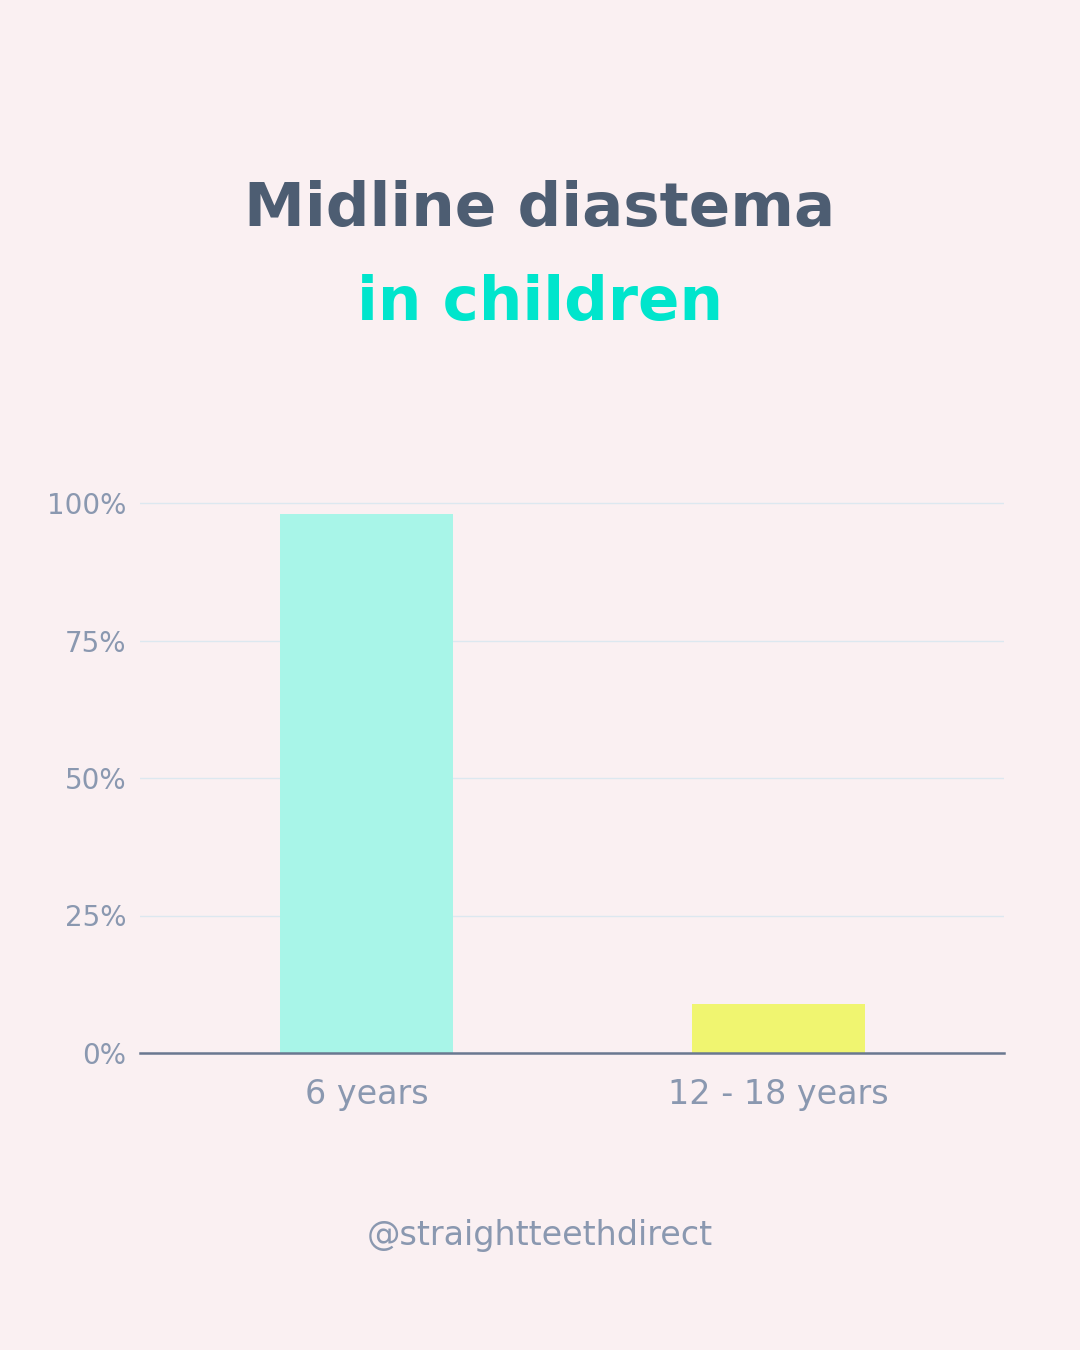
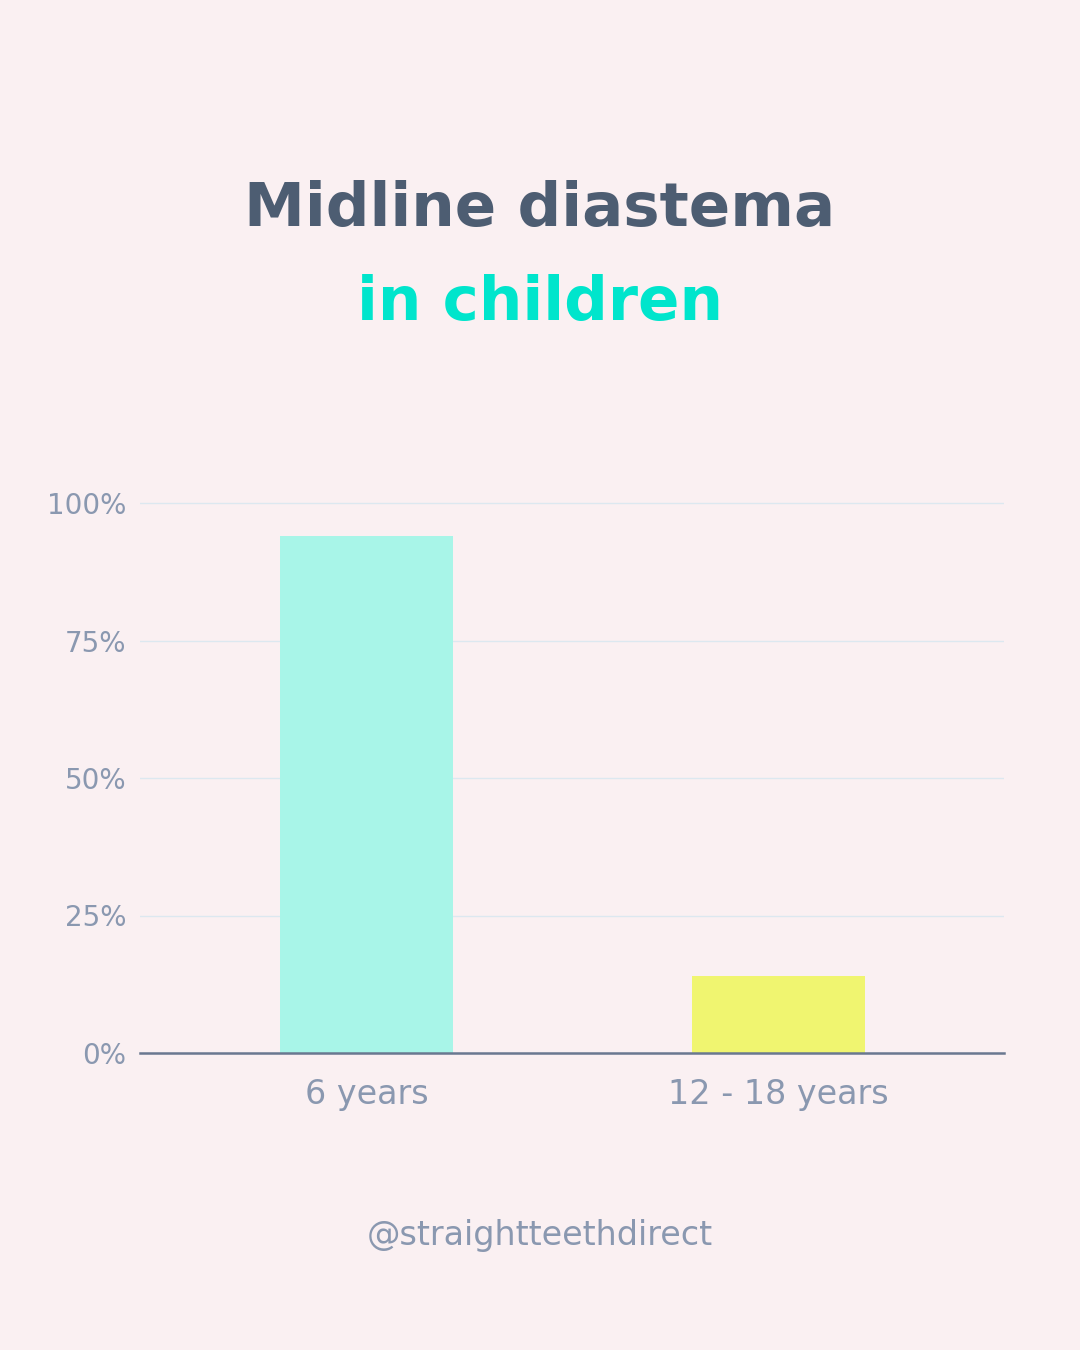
6 years: 98% -> 94%
12 - 18 years: 9% -> 14%
